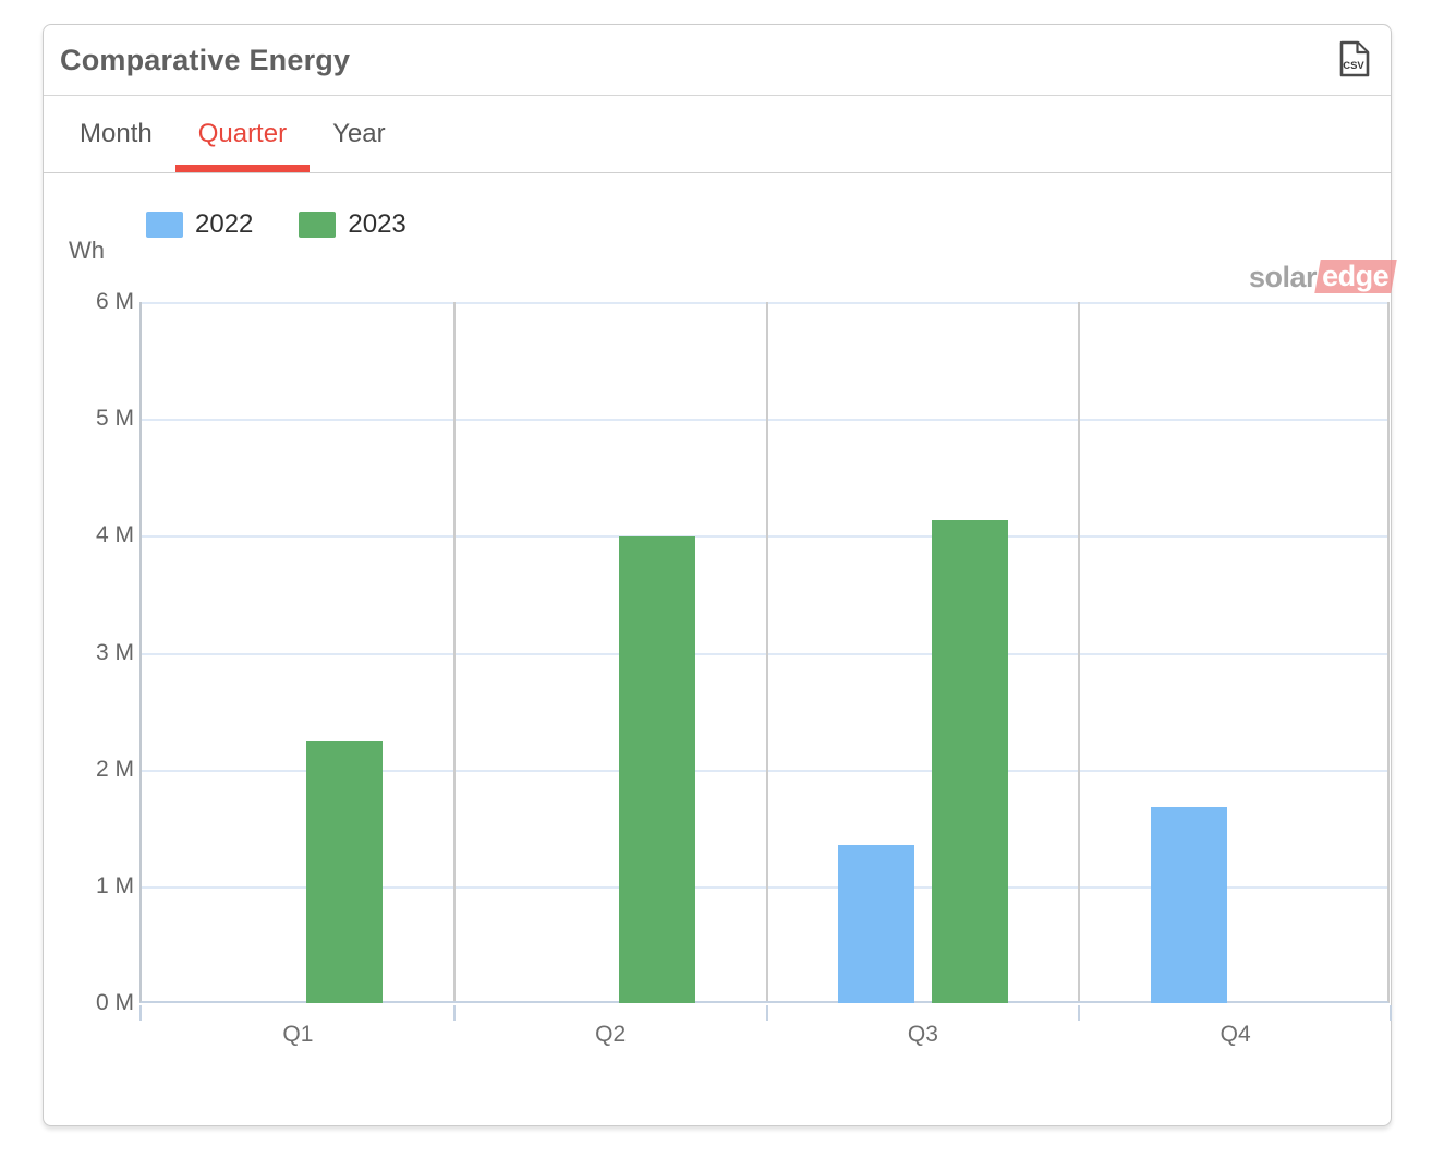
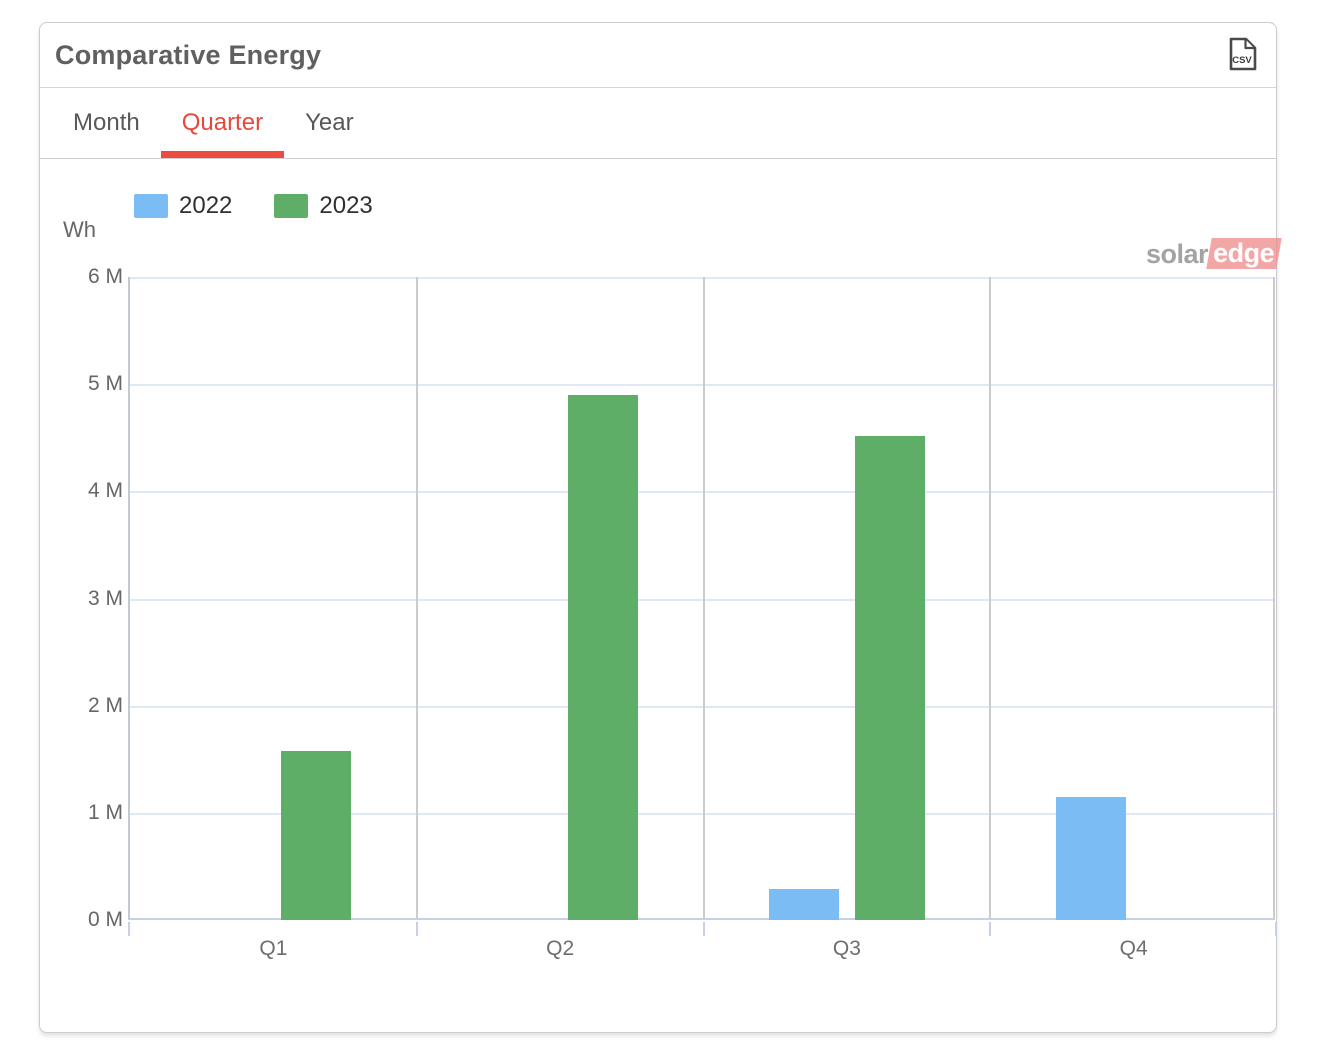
2023/Q1: 2.24M -> 1.58M
2023/Q2: 3.99M -> 4.90M
2022/Q3: 1.35M -> 0.29M
2023/Q3: 4.13M -> 4.52M
2022/Q4: 1.68M -> 1.15M
